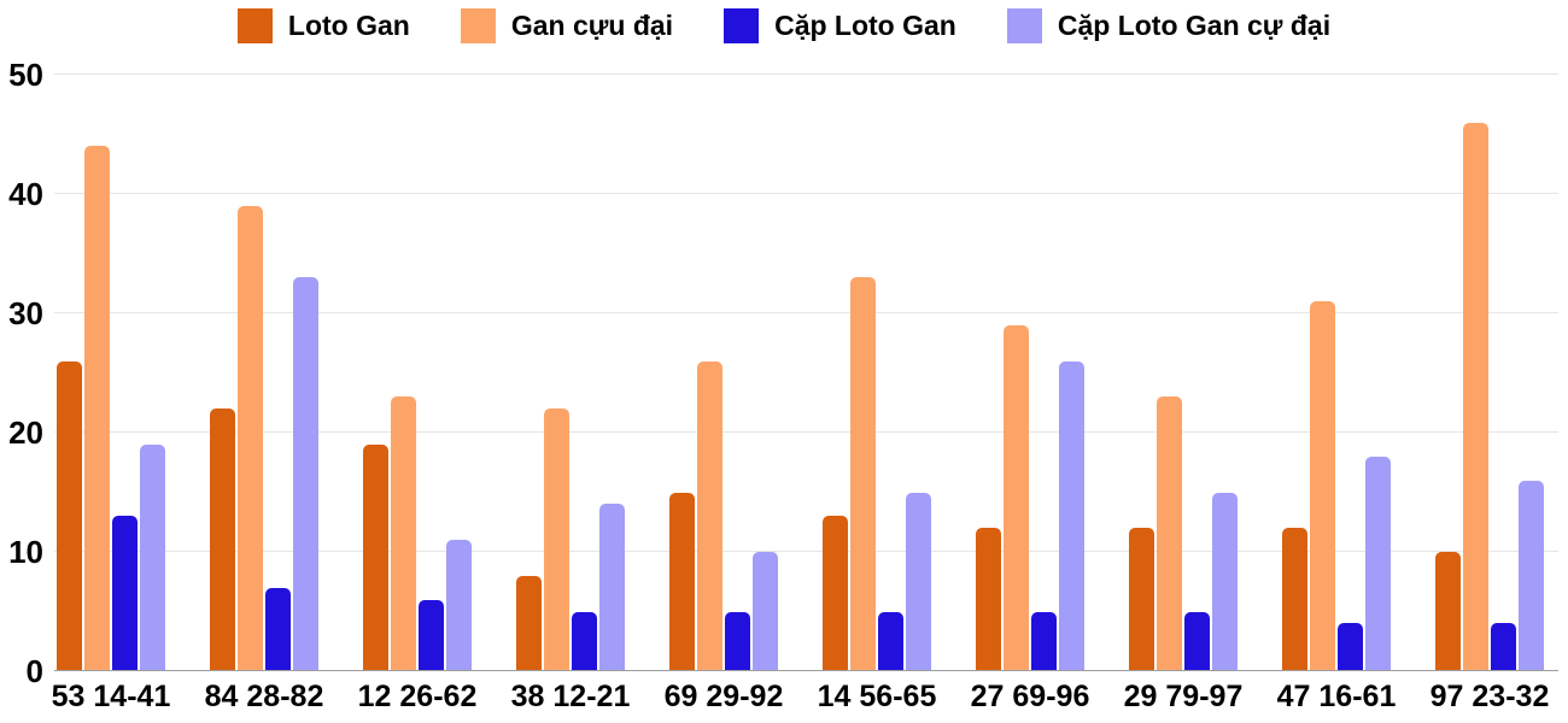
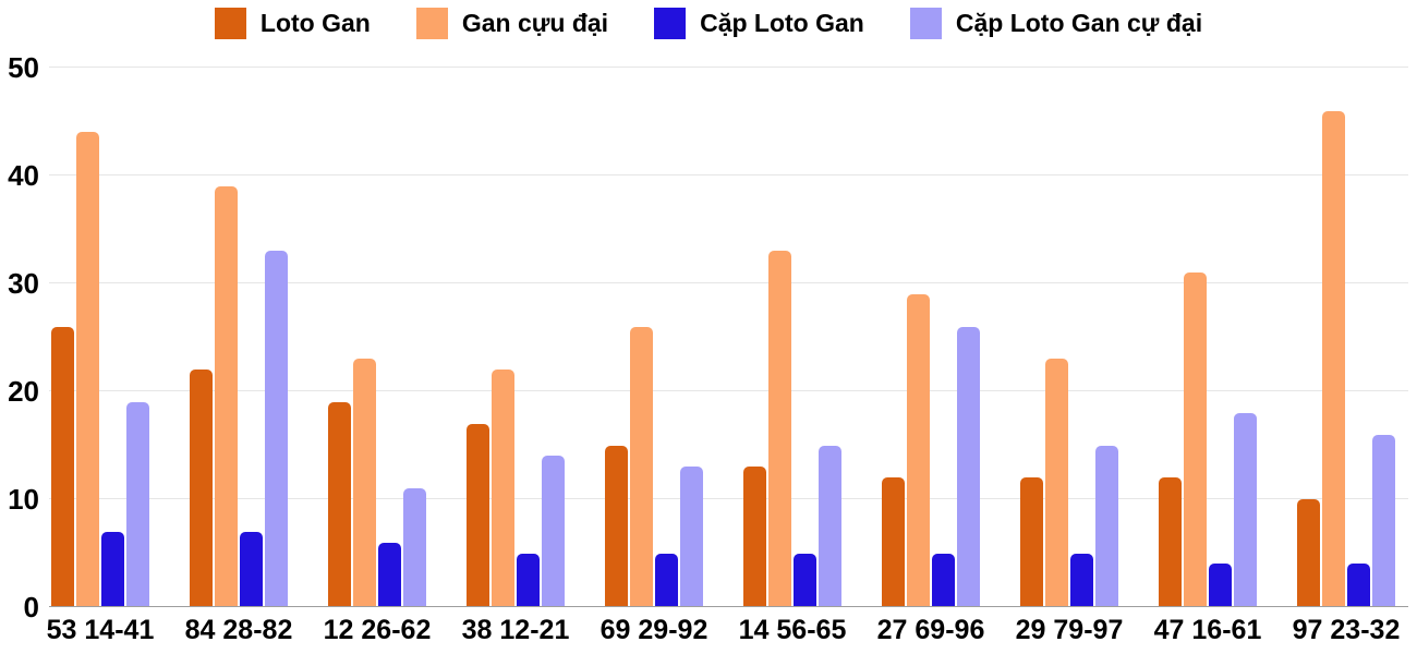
Cặp Loto Gan/53 14-41: 13 -> 7
Loto Gan/38 12-21: 8 -> 17
Cặp Loto Gan cự đại/69 29-92: 10 -> 13
